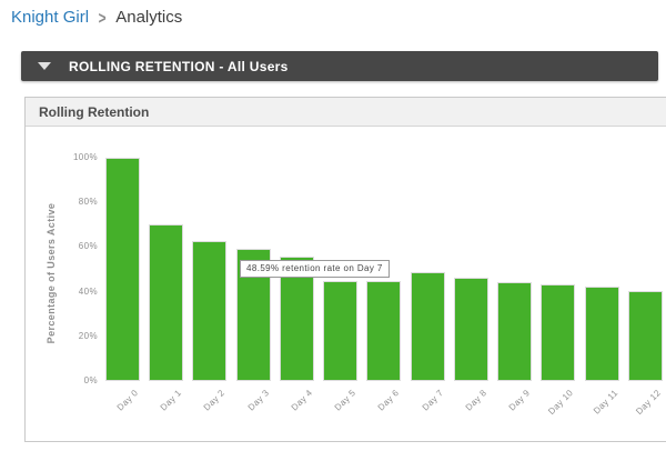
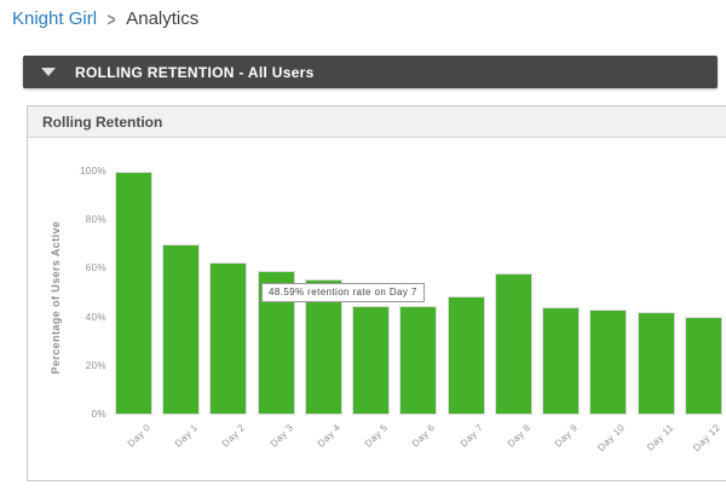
Day 8: 46% -> 58%
